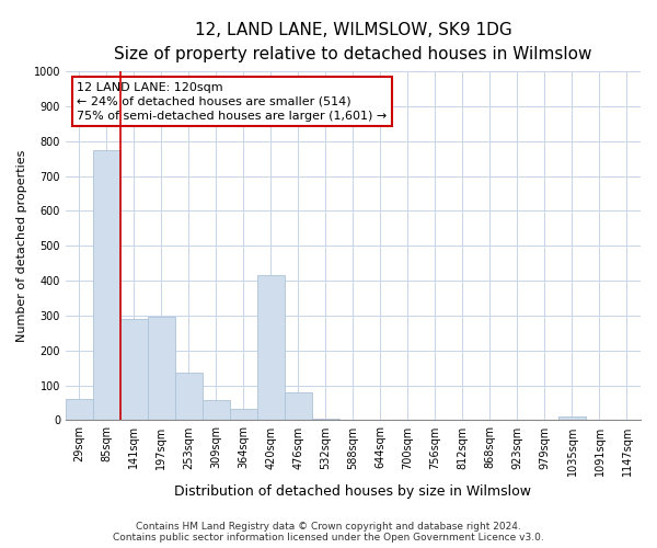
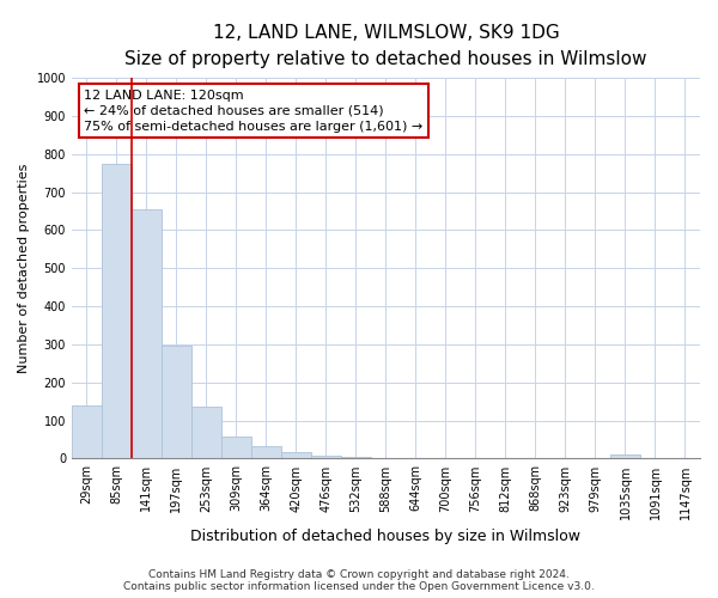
29sqm: 60 -> 140
141sqm: 290 -> 655
420sqm: 415 -> 17
476sqm: 80 -> 8
